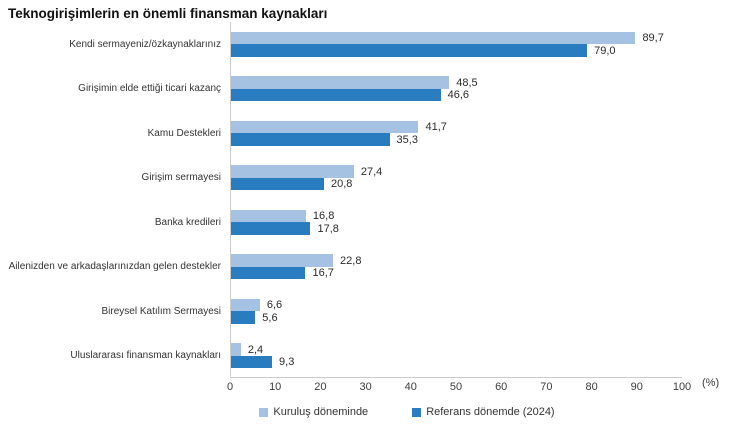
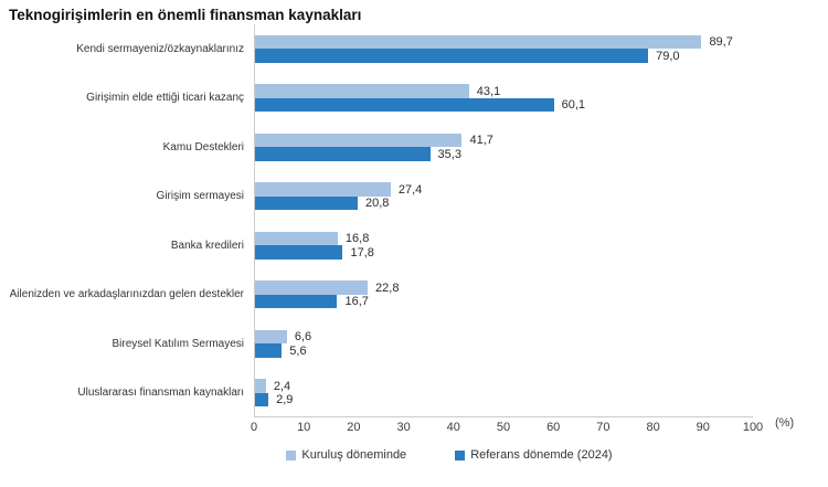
Kuruluş döneminde/Girişimin elde ettiği ticari kazanç: 48,5 -> 43,1
Referans dönemde (2024)/Girişimin elde ettiği ticari kazanç: 46,6 -> 60,1
Referans dönemde (2024)/Uluslararası finansman kaynakları: 9,3 -> 2,9
